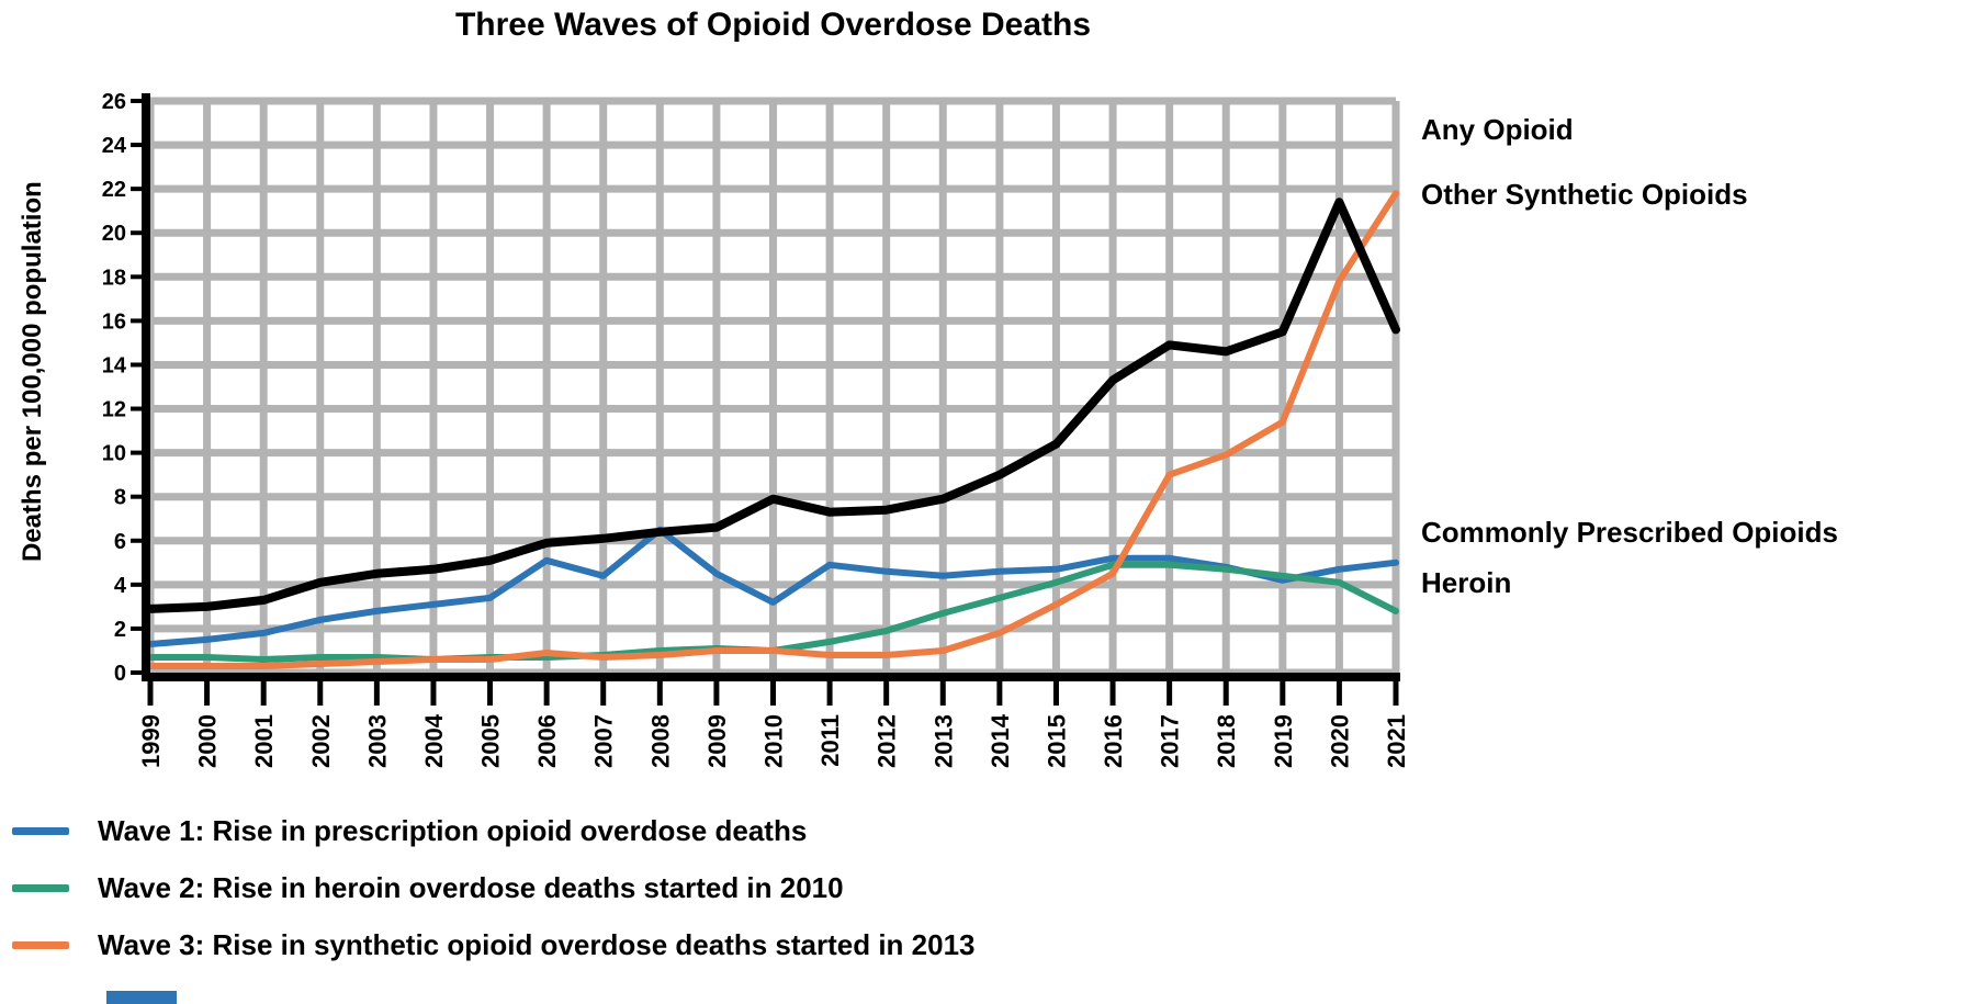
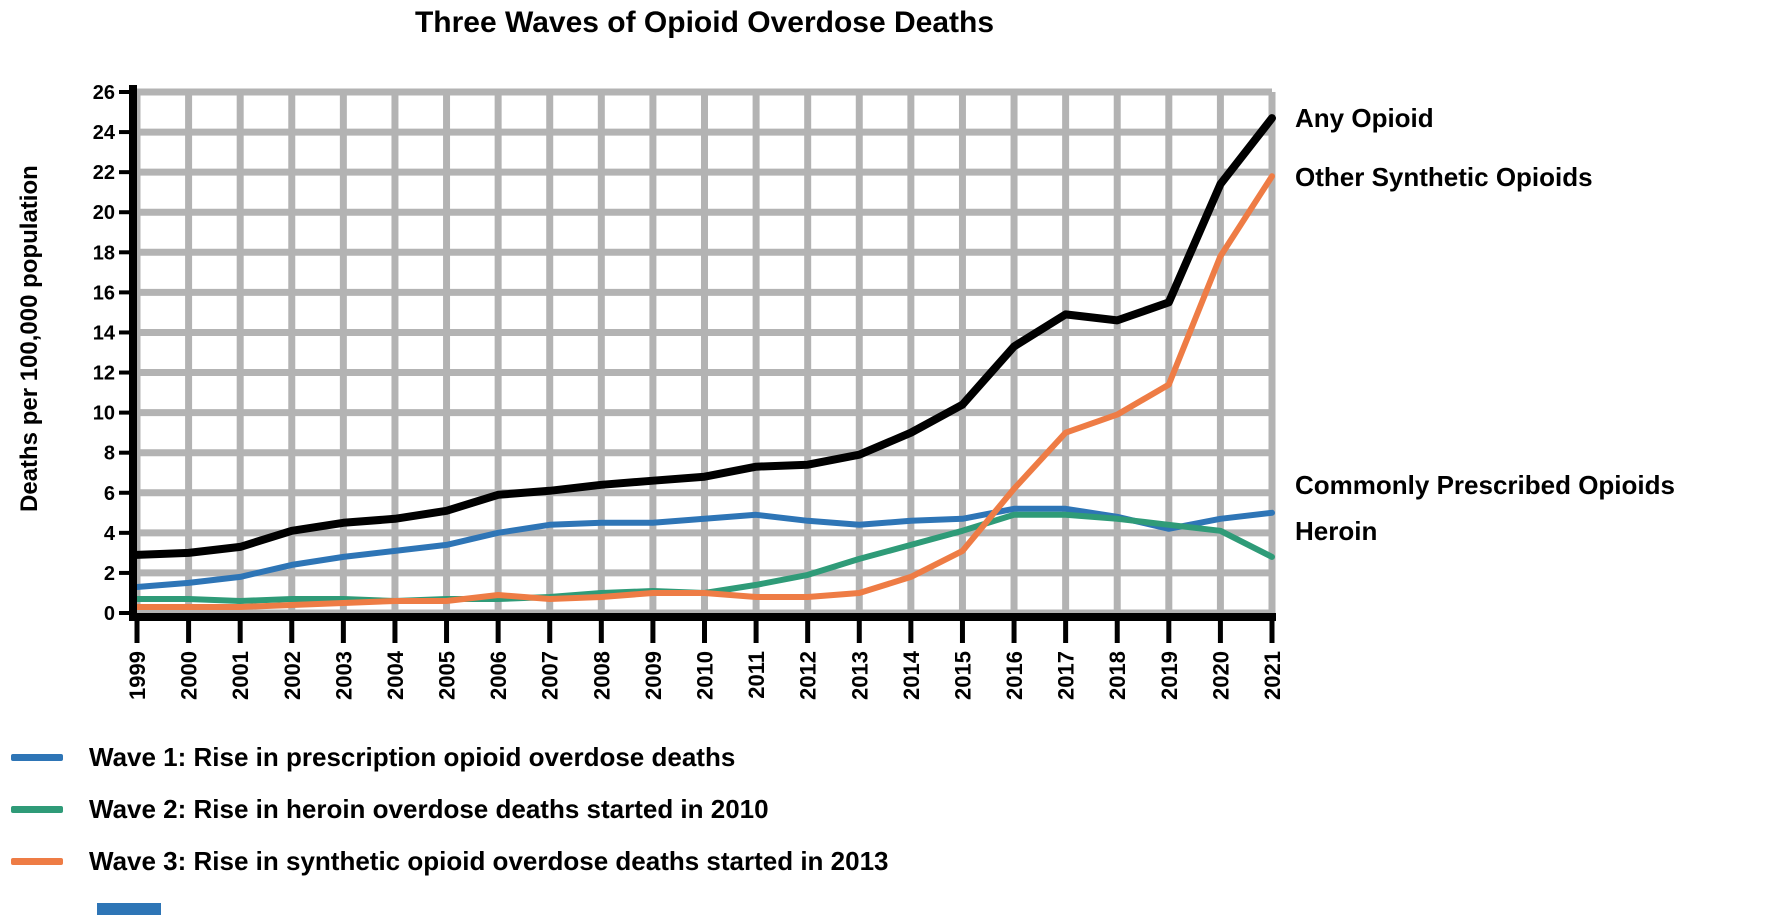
Commonly Prescribed Opioids/2006: 5.1 -> 4.0
Commonly Prescribed Opioids/2008: 6.5 -> 4.5
Any Opioid/2010: 7.9 -> 6.8
Commonly Prescribed Opioids/2010: 3.2 -> 4.7
Other Synthetic Opioids/2016: 4.5 -> 6.2
Any Opioid/2021: 15.6 -> 24.7
